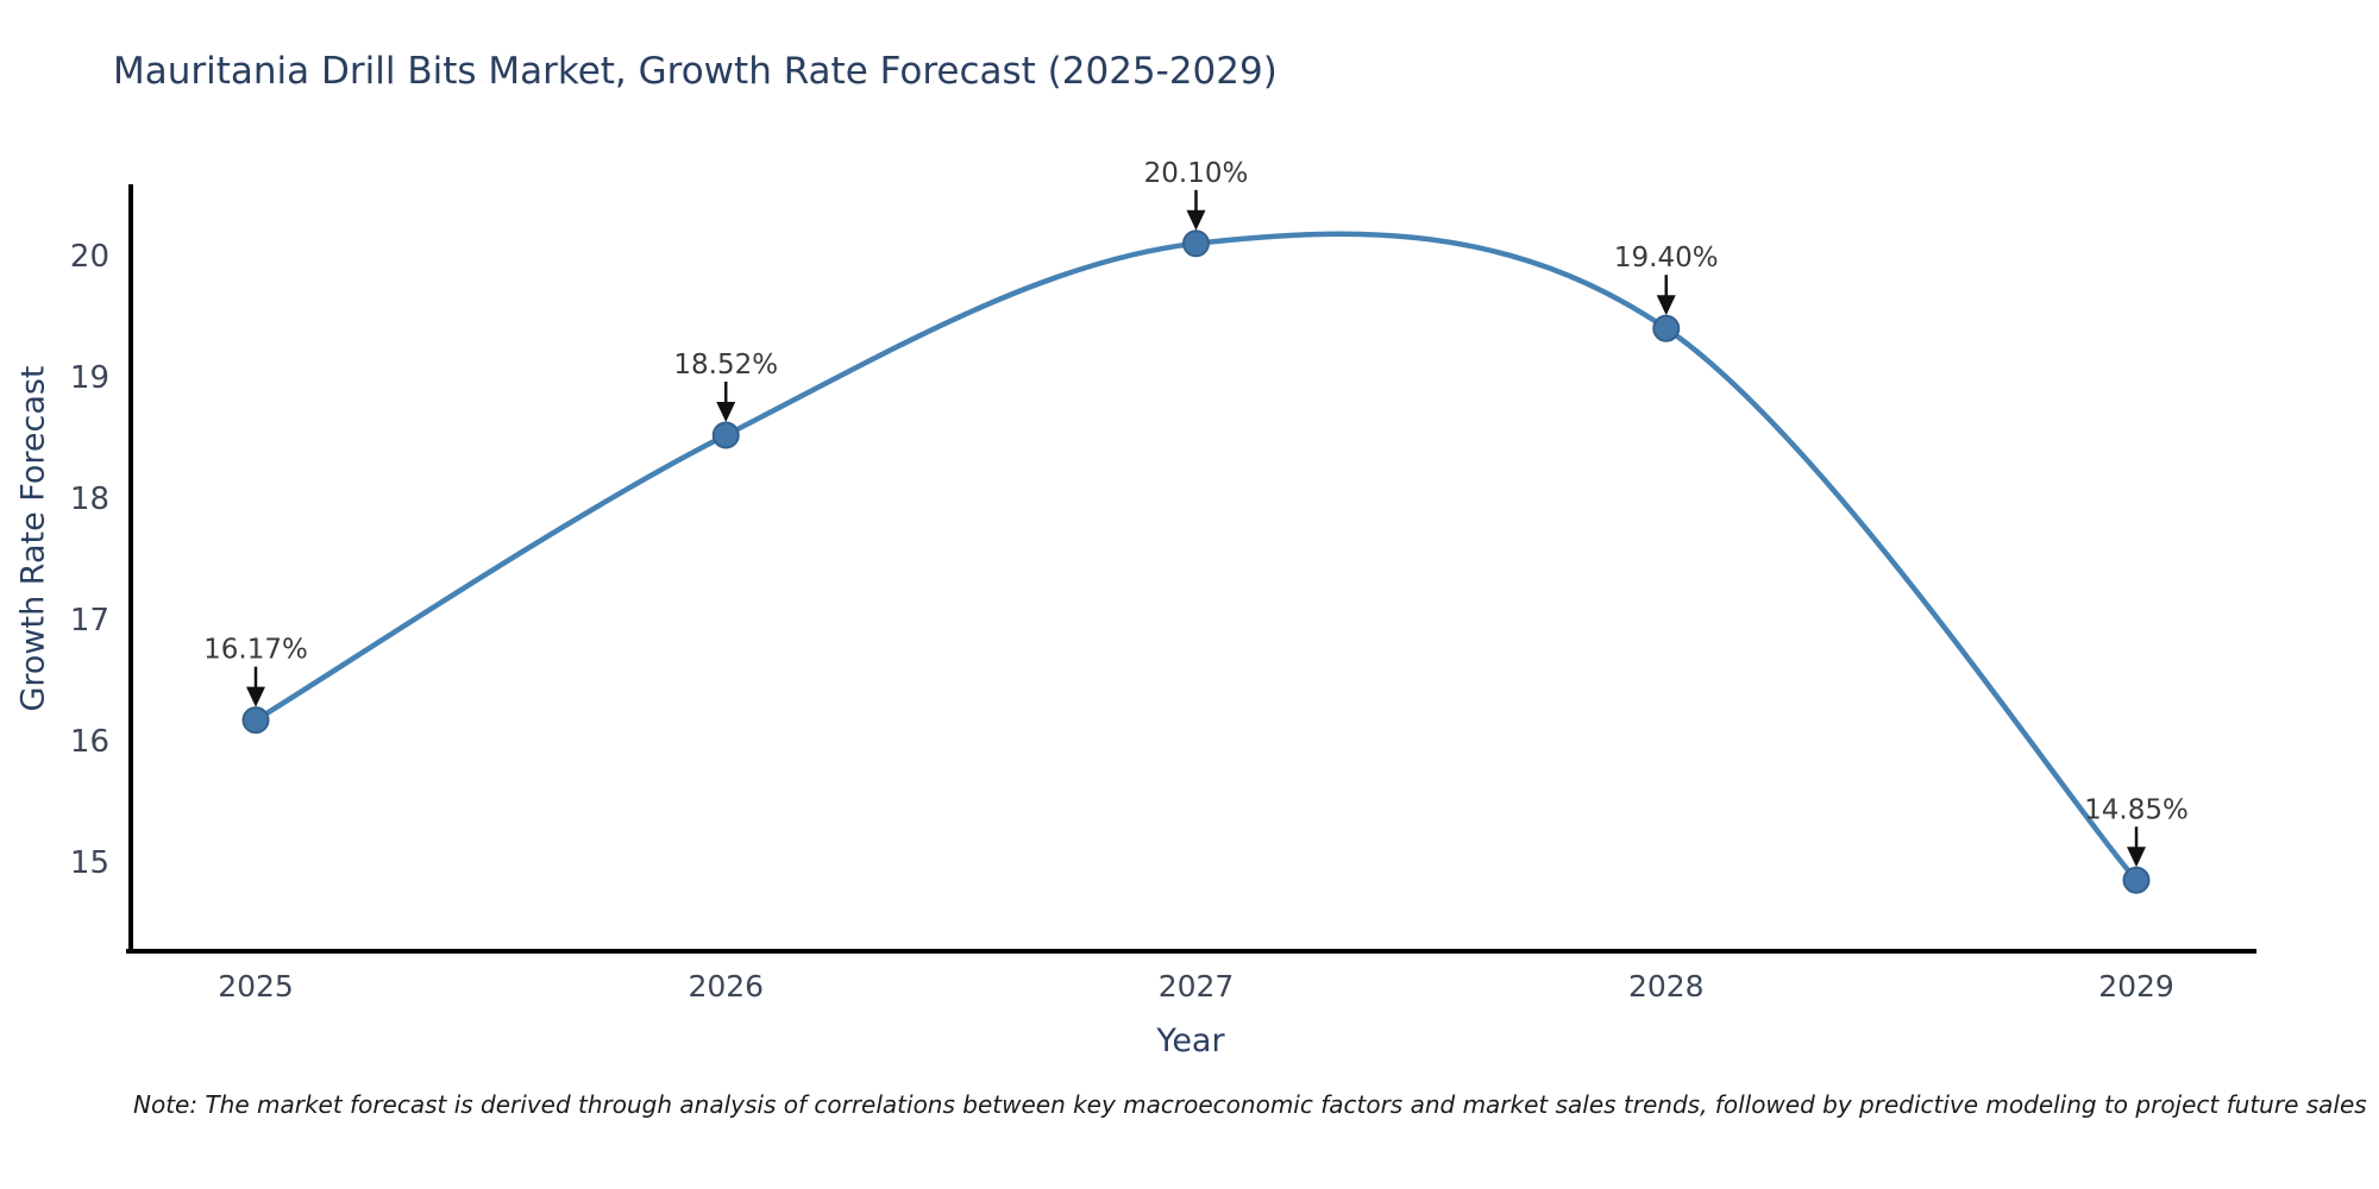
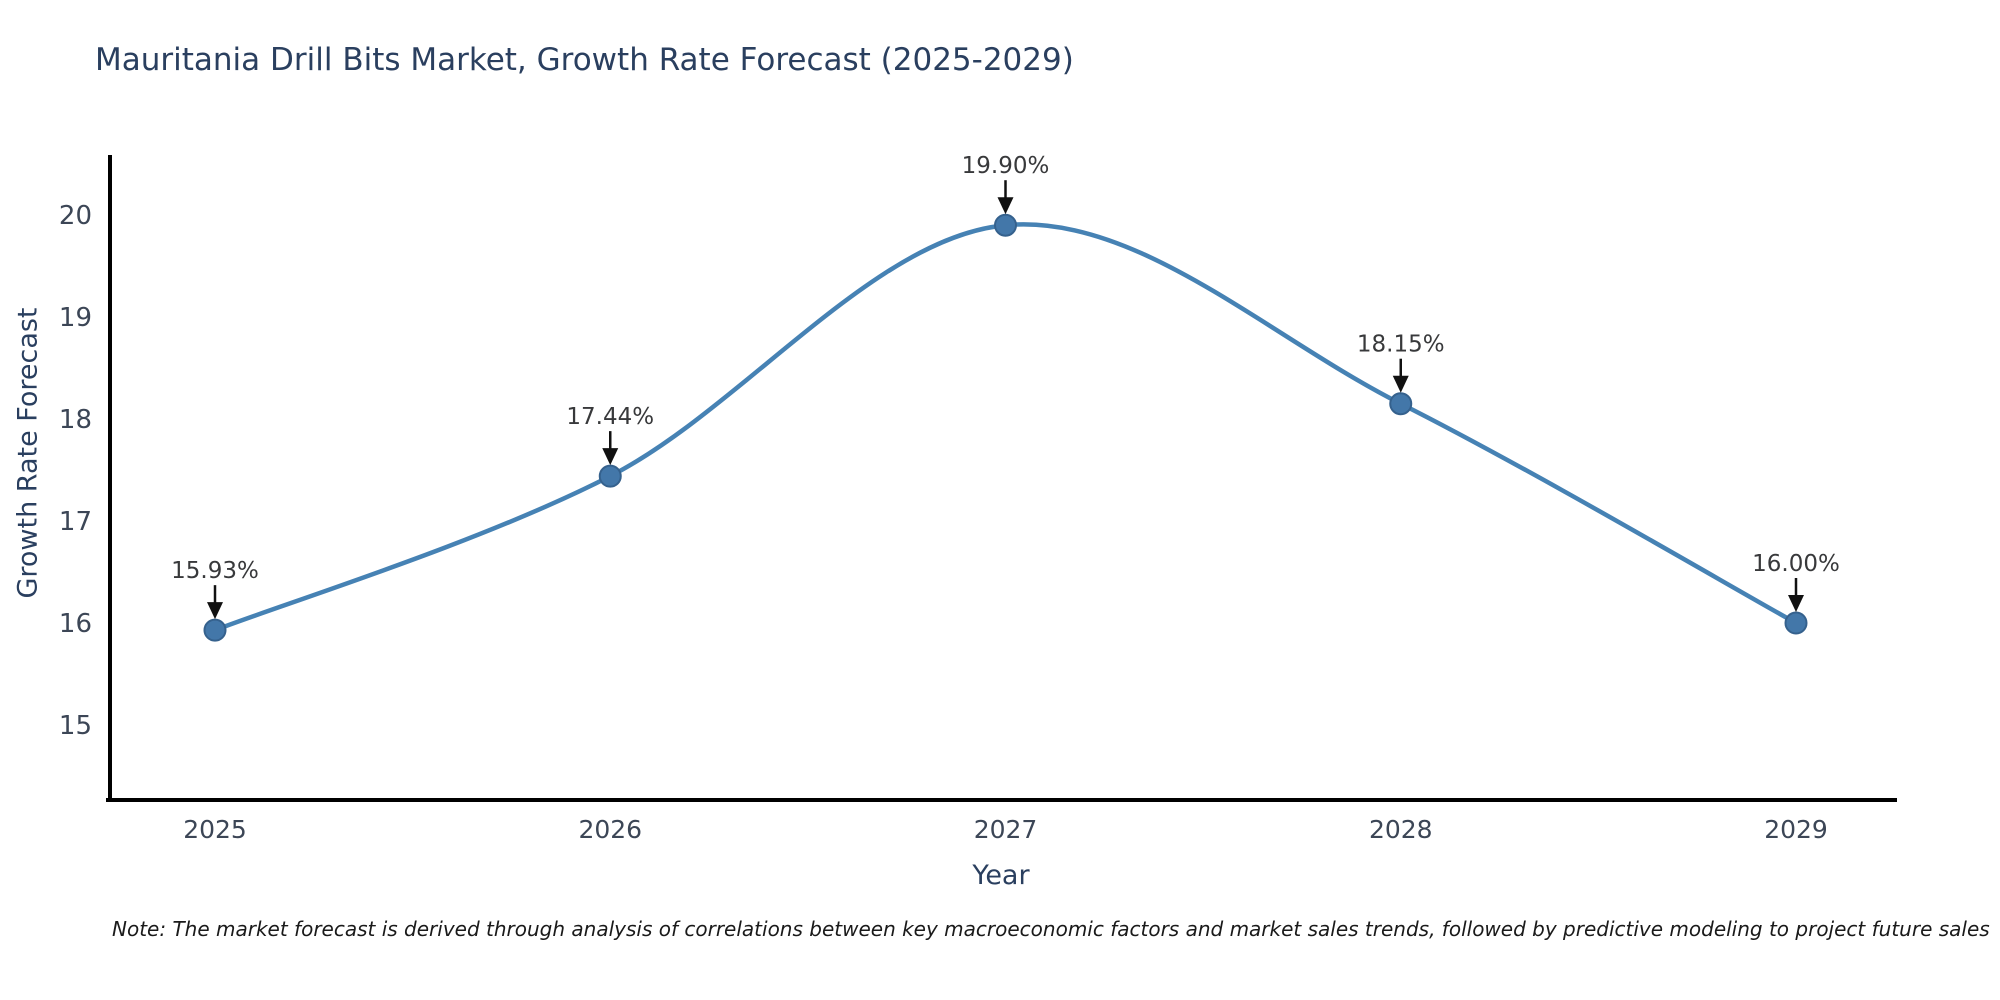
2025: 16.17% -> 15.93%
2026: 18.52% -> 17.44%
2027: 20.10% -> 19.90%
2028: 19.40% -> 18.15%
2029: 14.85% -> 16.00%
